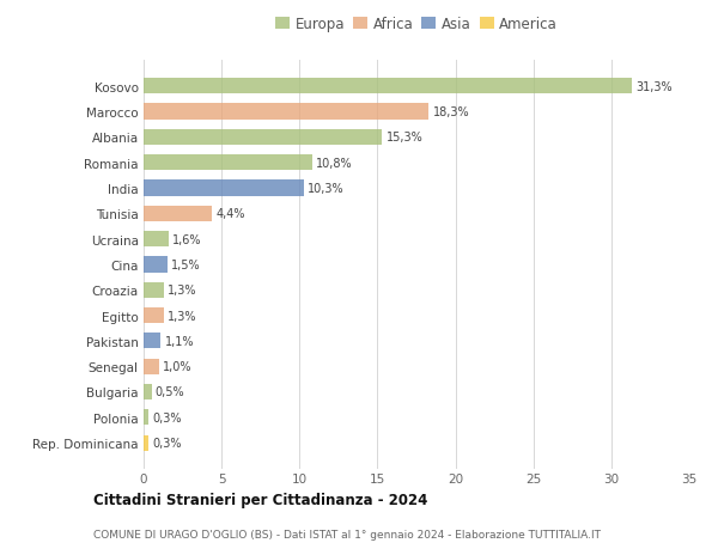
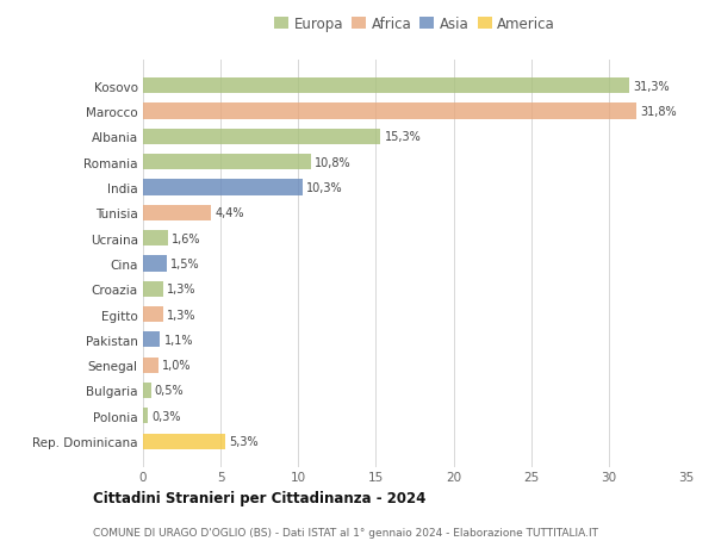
Marocco: 18,3% -> 31,8%
Rep. Dominicana: 0,3% -> 5,3%
